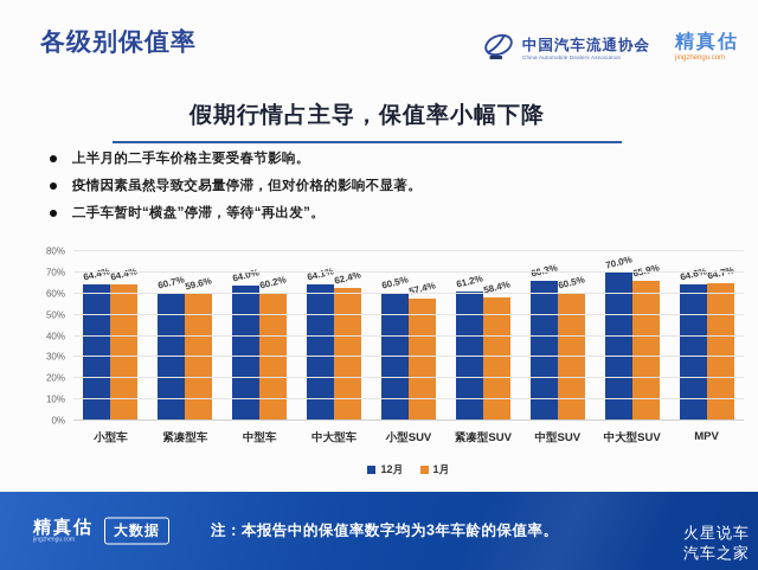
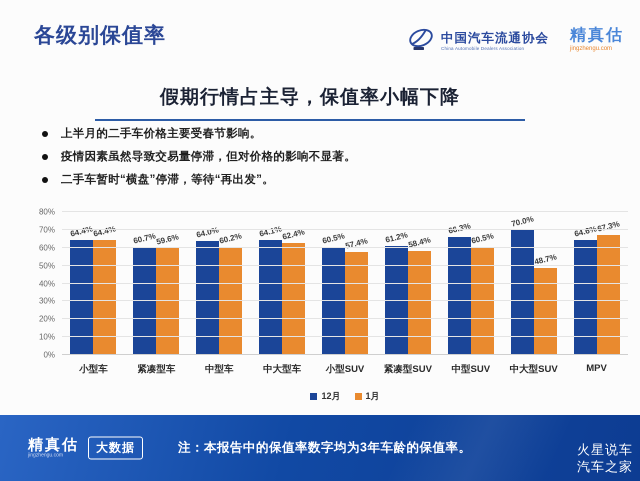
1月/中大型SUV: 65.9% -> 48.7%
1月/MPV: 64.7% -> 67.3%
